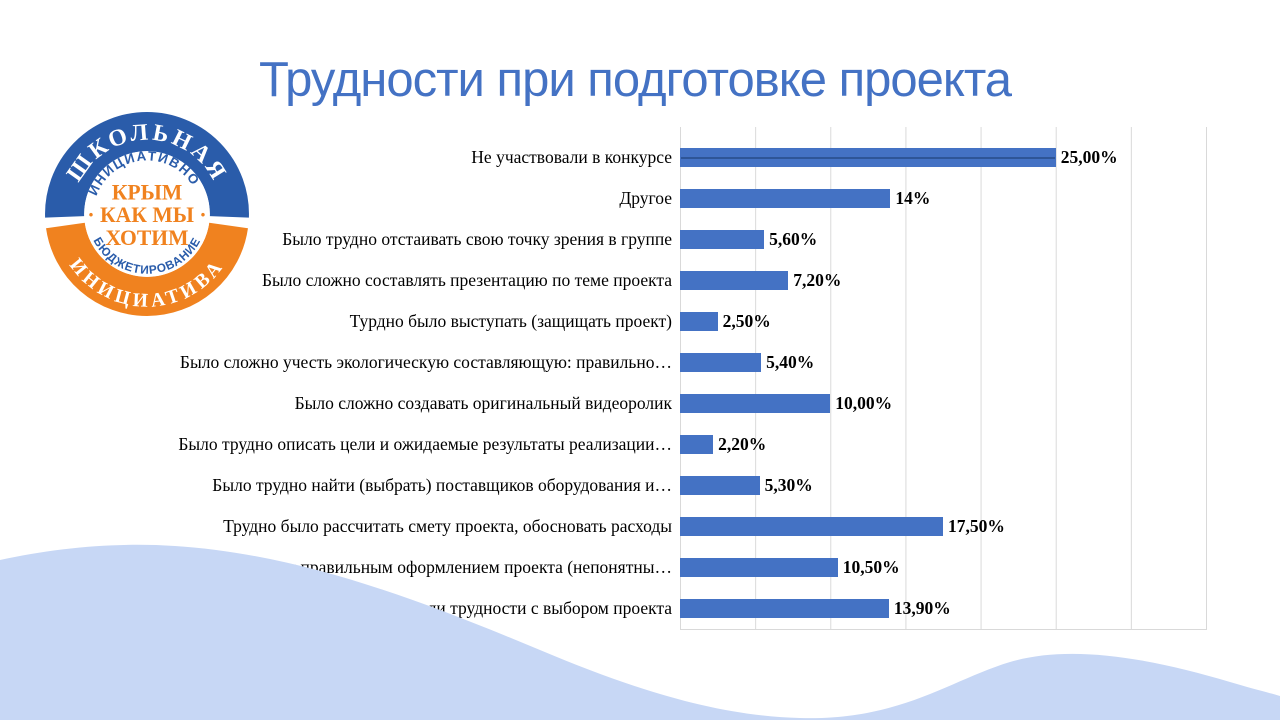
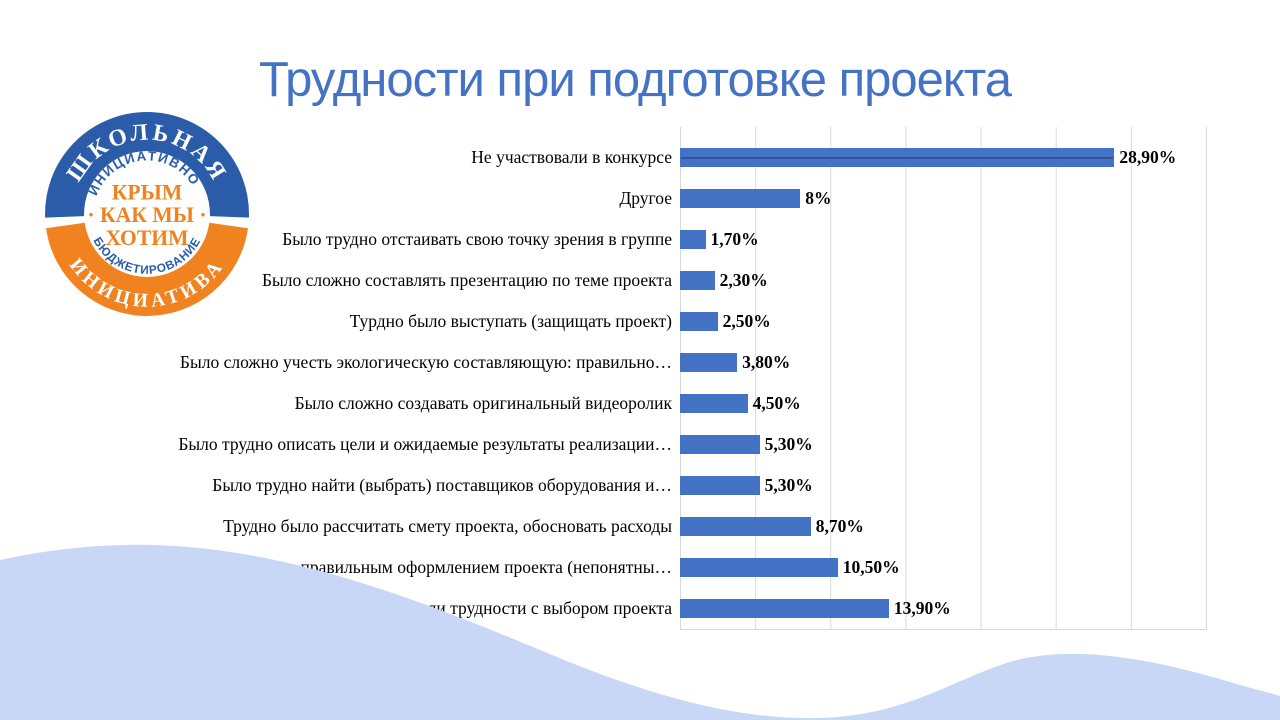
Не участвовали в конкурсе: 25,00% -> 28,90%
Другое: 14% -> 8%
Было трудно отстаивать свою точку зрения в группе: 5,60% -> 1,70%
Было сложно составлять презентацию по теме проекта: 7,20% -> 2,30%
Было сложно учесть экологическую составляющую: правильно…: 5,40% -> 3,80%
Было сложно создавать оригинальный видеоролик: 10,00% -> 4,50%
Было трудно описать цели и ожидаемые результаты реализации…: 2,20% -> 5,30%
Трудно было рассчитать смету проекта, обосновать расходы: 17,50% -> 8,70%
